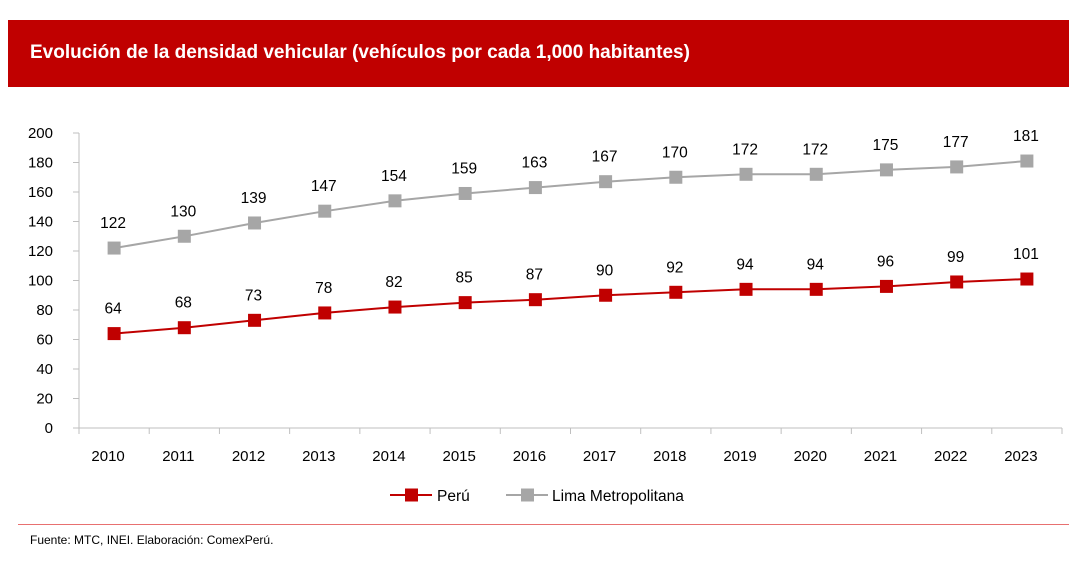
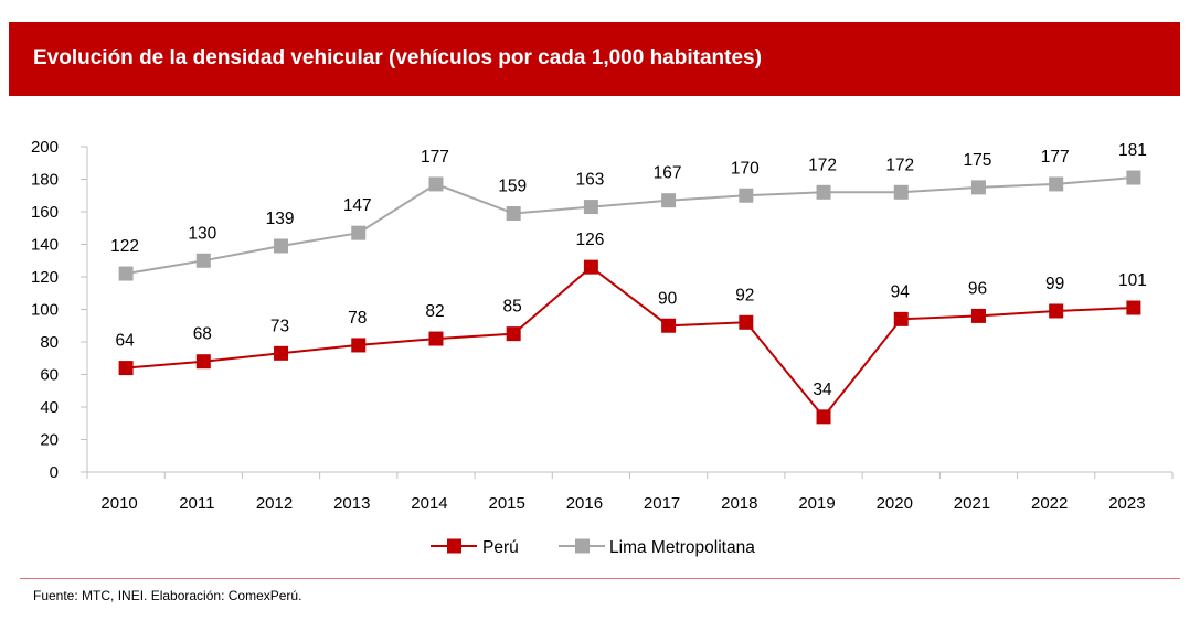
Lima Metropolitana/2014: 154 -> 177
Perú/2016: 87 -> 126
Perú/2019: 94 -> 34
